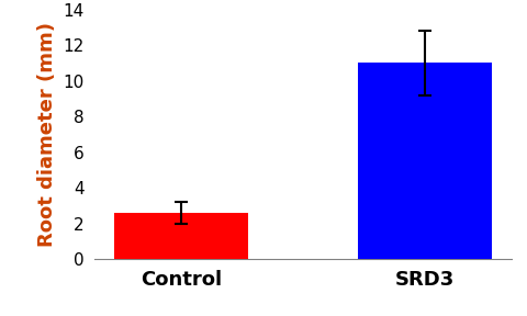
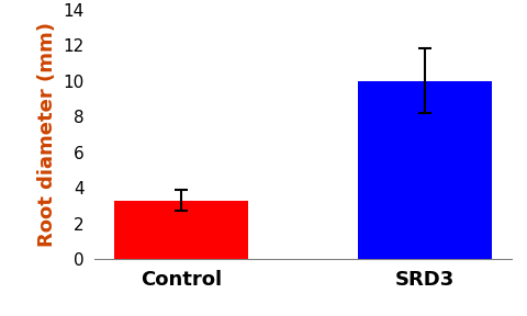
Control: 2.6 -> 3.3
SRD3: 11.0 -> 10.0
